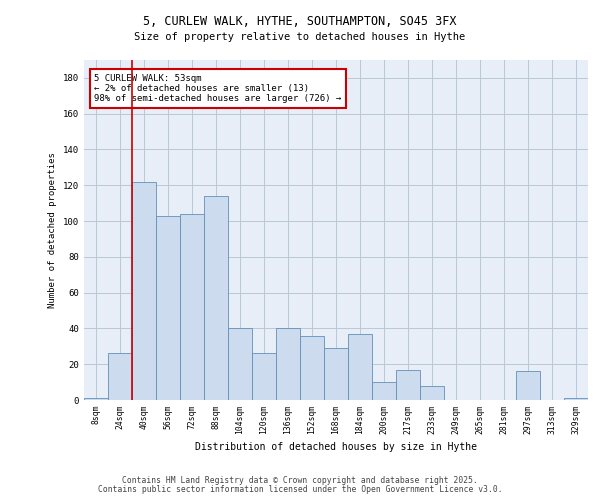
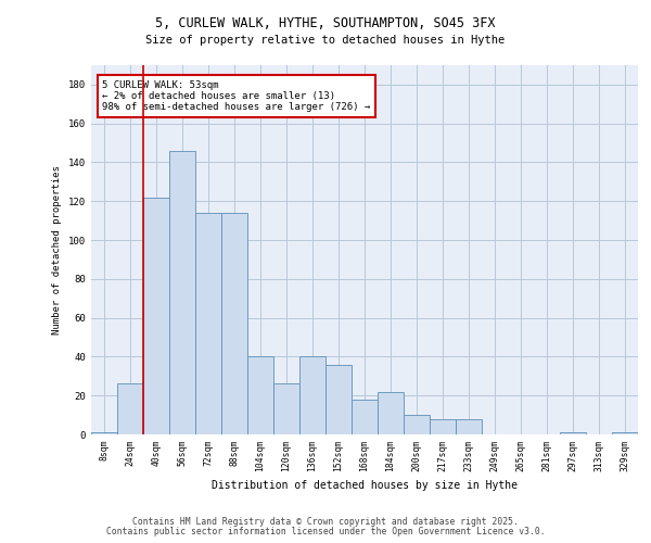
56sqm: 103 -> 146
72sqm: 104 -> 114
168sqm: 29 -> 18
184sqm: 37 -> 22
217sqm: 17 -> 8
297sqm: 16 -> 1
